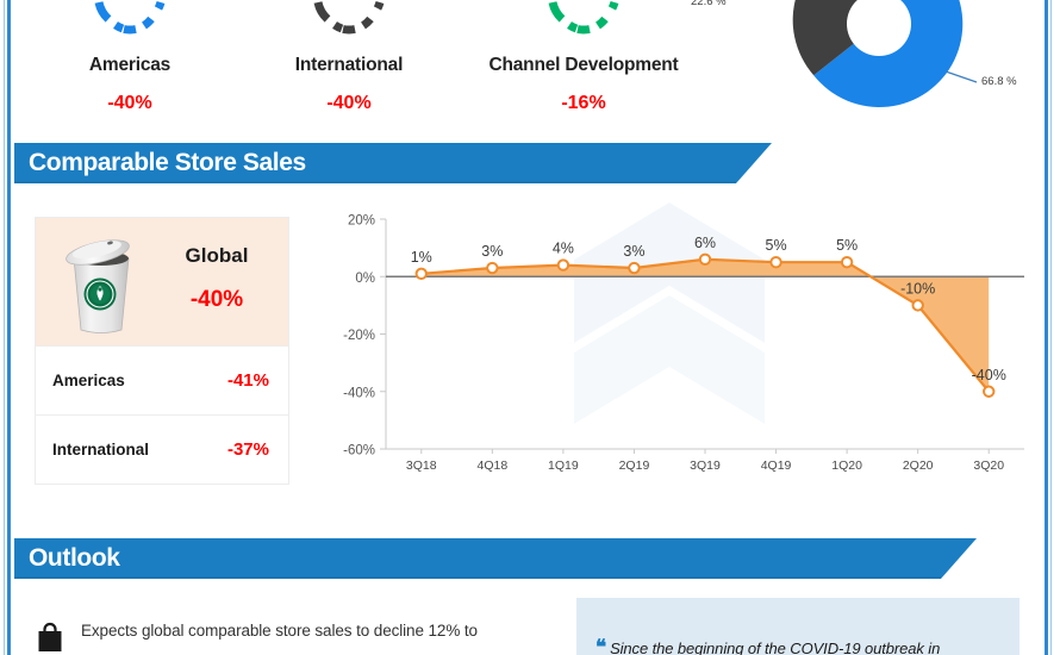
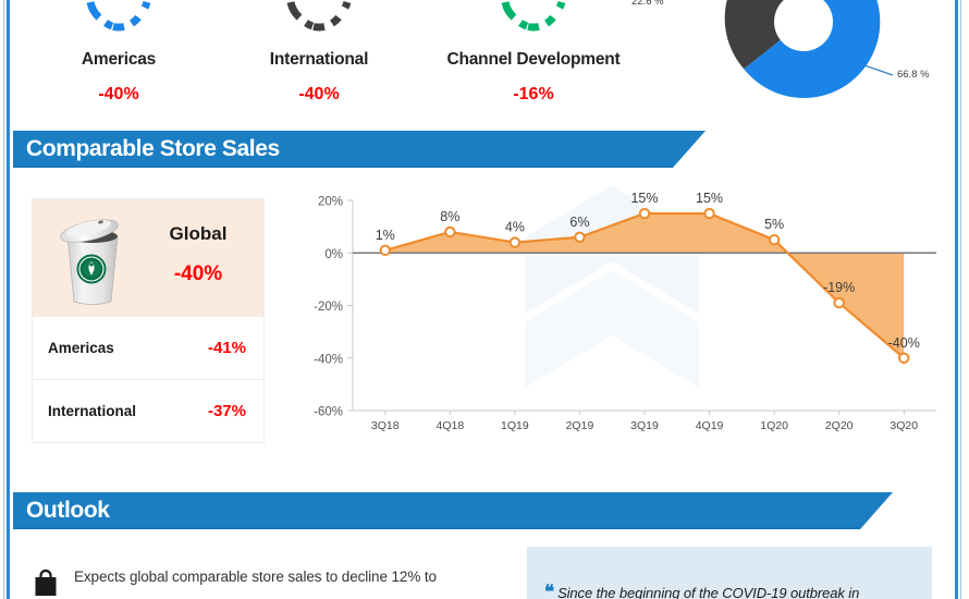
4Q18: 3% -> 8%
2Q19: 3% -> 6%
3Q19: 6% -> 15%
4Q19: 5% -> 15%
2Q20: -10% -> -19%
